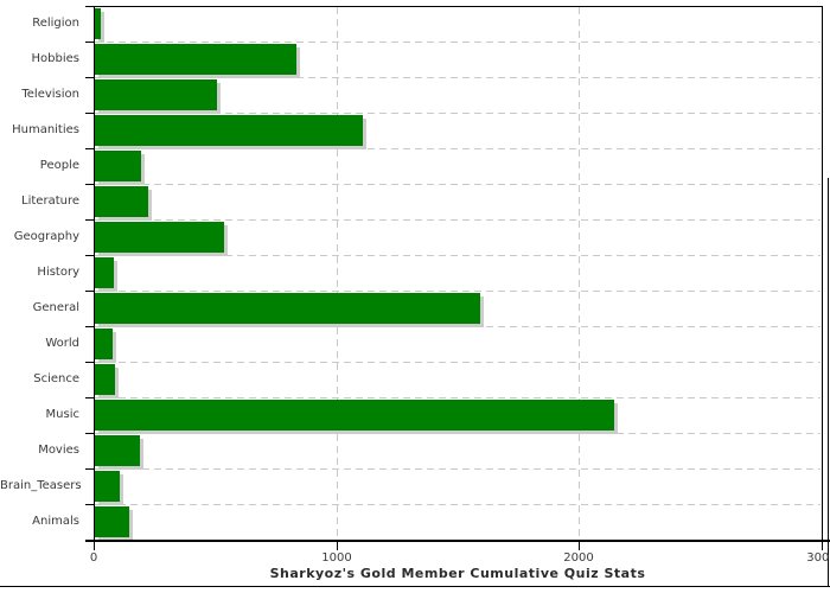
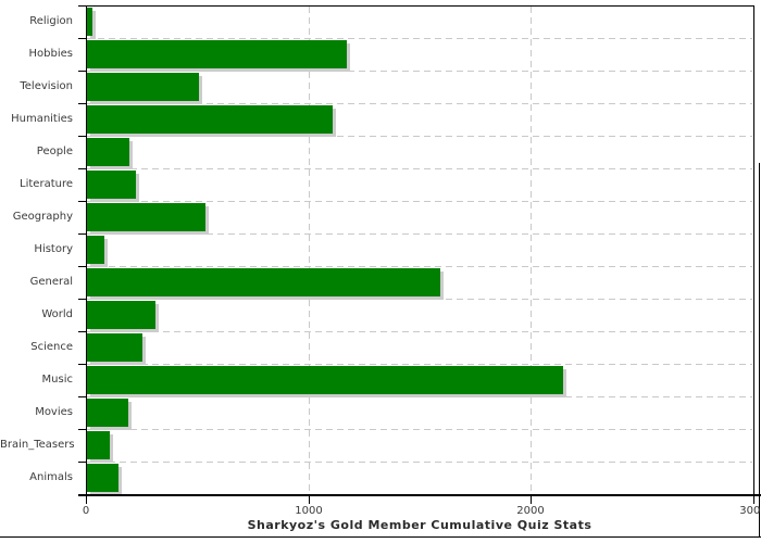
Hobbies: 830 -> 1170
World: 80 -> 310
Science: 80 -> 250
